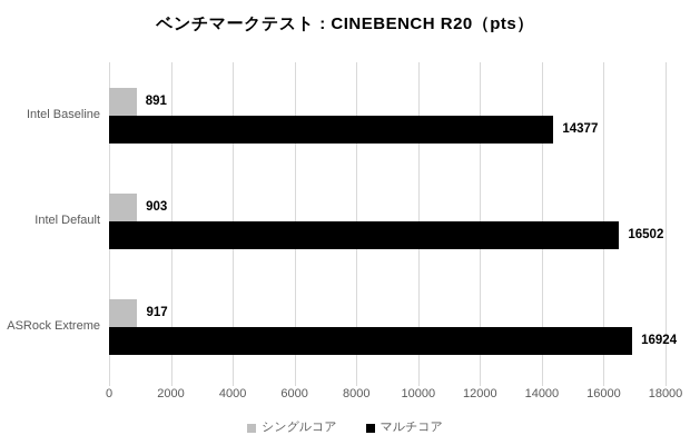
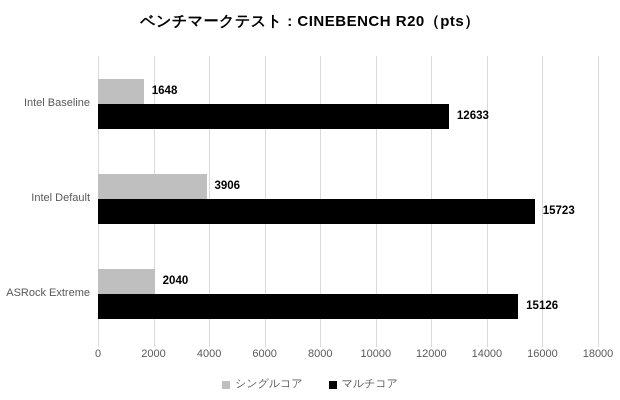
シングルコア/Intel Baseline: 891 -> 1648
マルチコア/Intel Baseline: 14377 -> 12633
シングルコア/Intel Default: 903 -> 3906
マルチコア/Intel Default: 16502 -> 15723
シングルコア/ASRock Extreme: 917 -> 2040
マルチコア/ASRock Extreme: 16924 -> 15126
